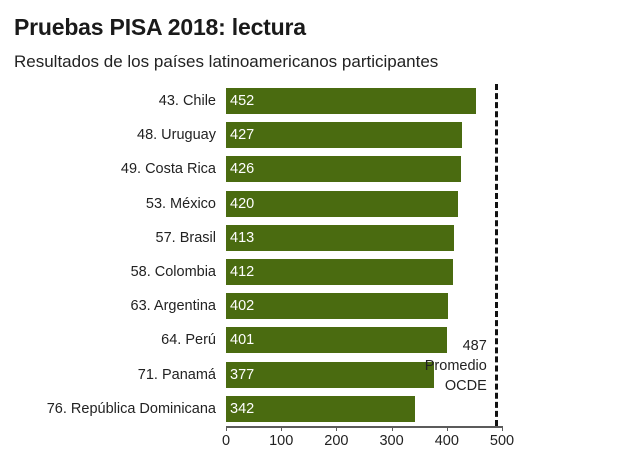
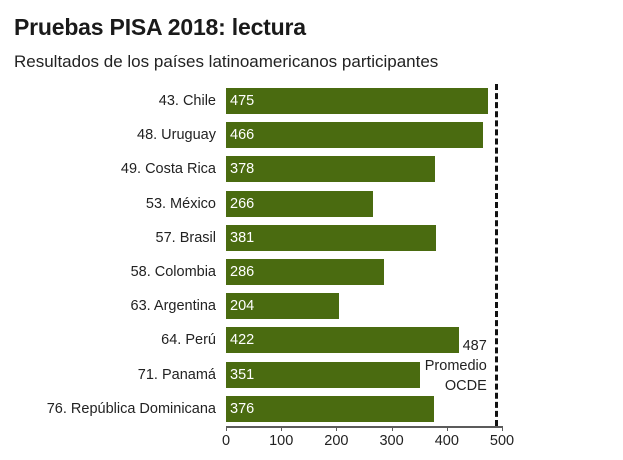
43. Chile: 452 -> 475
48. Uruguay: 427 -> 466
49. Costa Rica: 426 -> 378
53. México: 420 -> 266
57. Brasil: 413 -> 381
58. Colombia: 412 -> 286
63. Argentina: 402 -> 204
64. Perú: 401 -> 422
71. Panamá: 377 -> 351
76. República Dominicana: 342 -> 376
